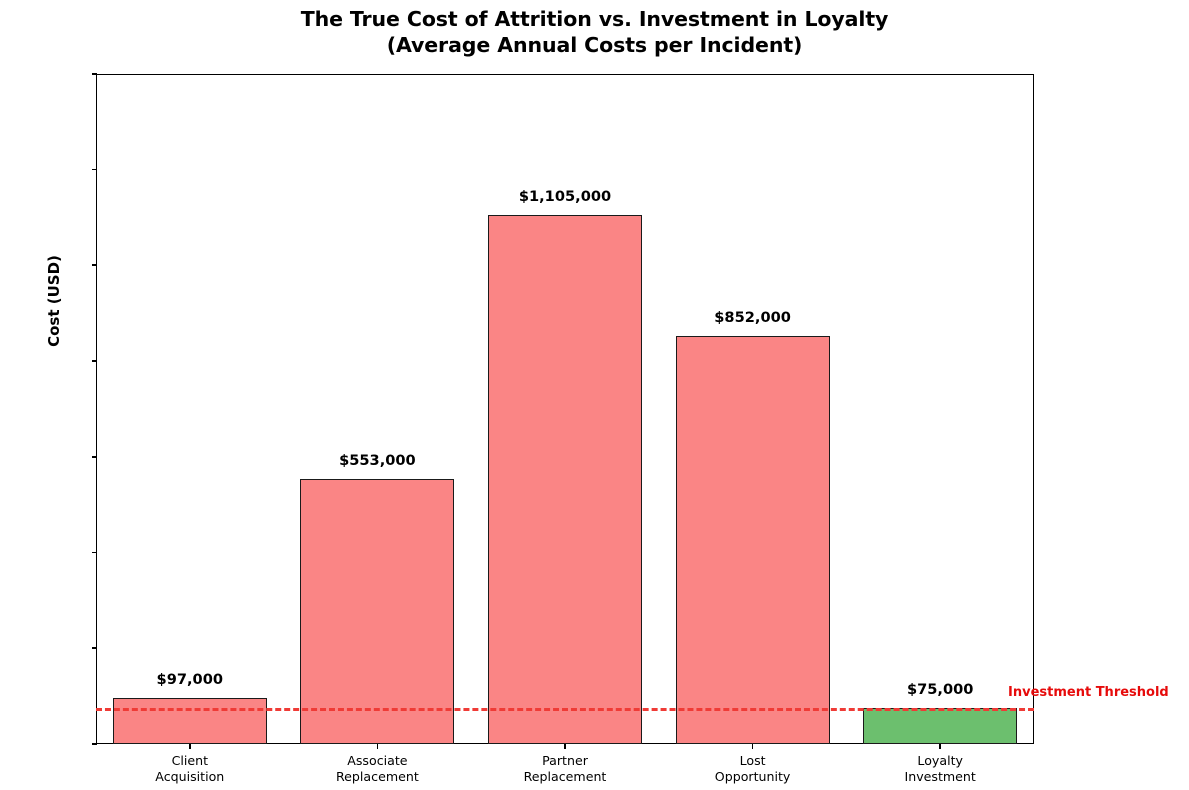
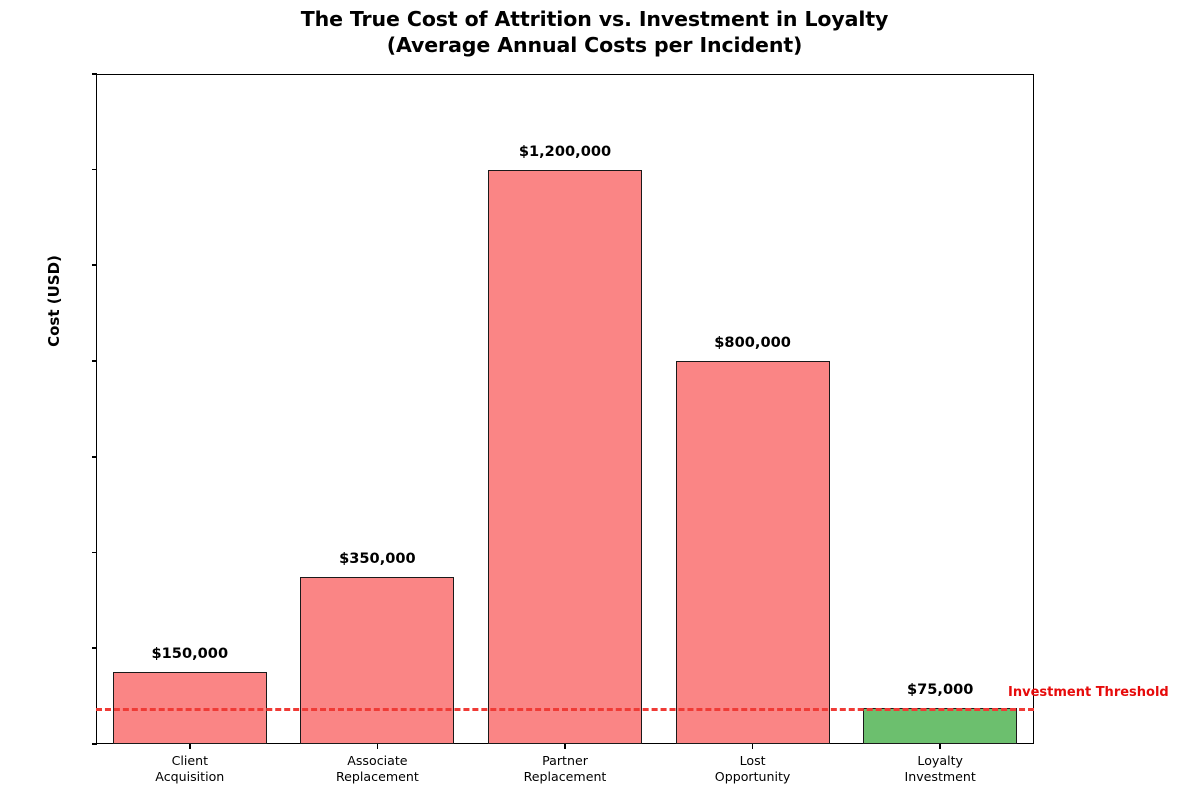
Client Acquisition: $97,000 -> $150,000
Associate Replacement: $553,000 -> $350,000
Partner Replacement: $1,105,000 -> $1,200,000
Lost Opportunity: $852,000 -> $800,000
